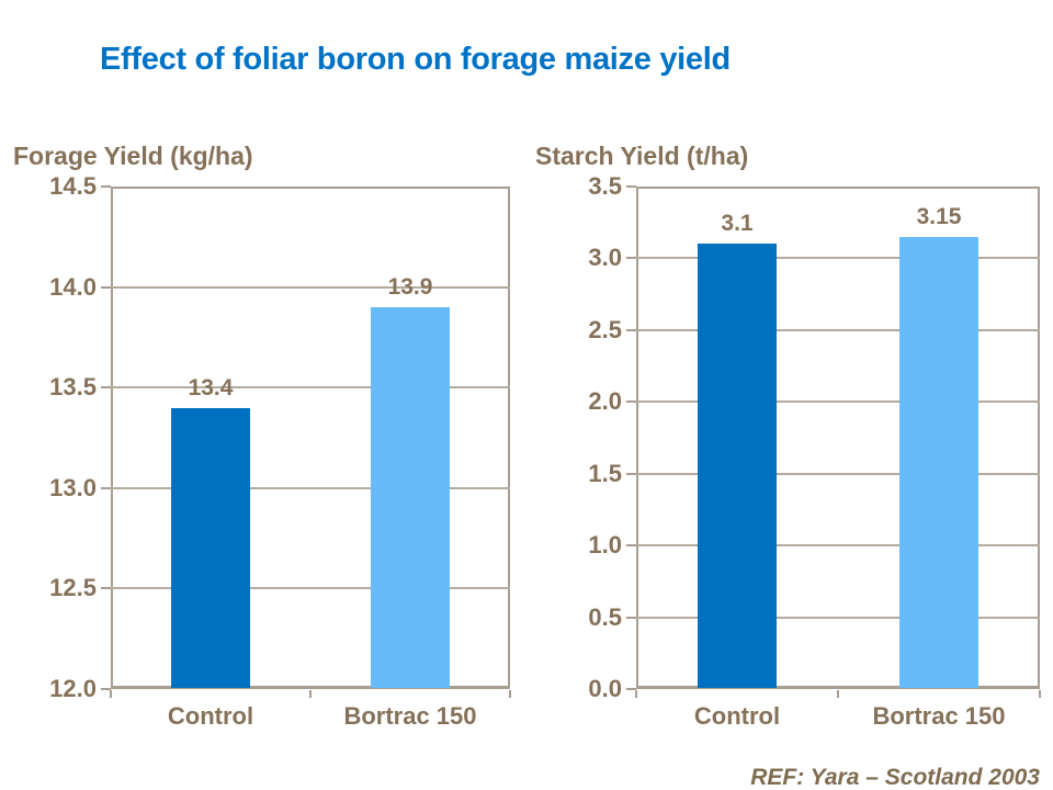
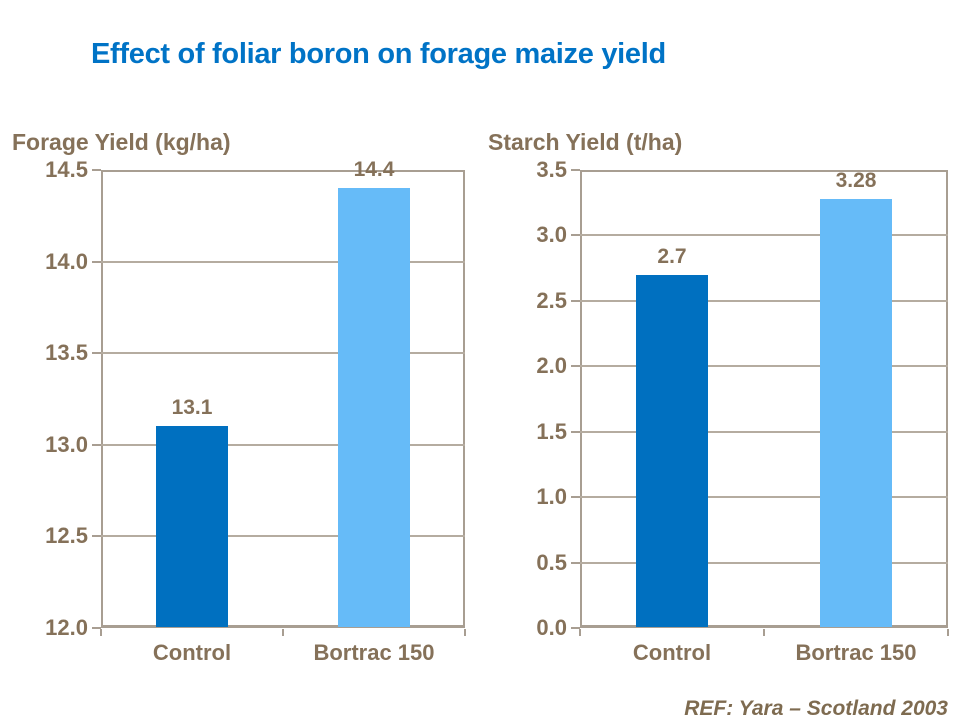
Forage Yield (kg/ha)/Control: 13.4 -> 13.1
Forage Yield (kg/ha)/Bortrac 150: 13.9 -> 14.4
Starch Yield (t/ha)/Control: 3.1 -> 2.7
Starch Yield (t/ha)/Bortrac 150: 3.15 -> 3.28
